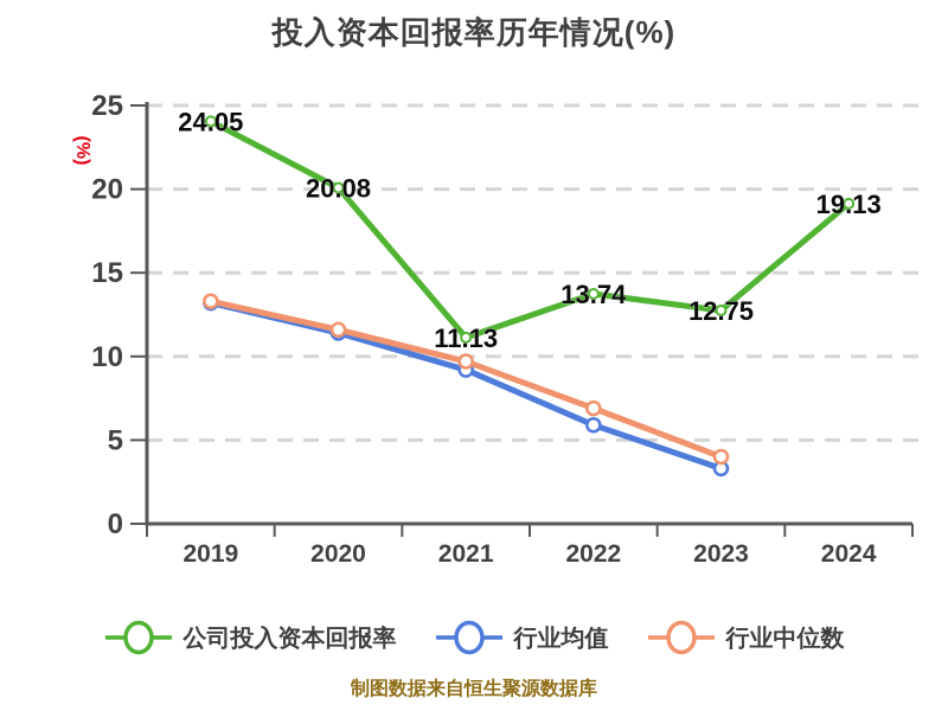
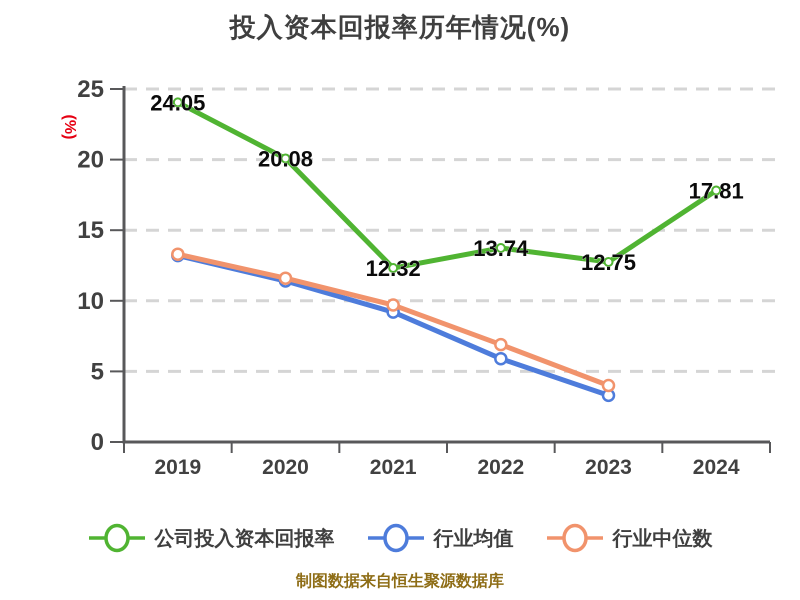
公司投入资本回报率/2021: 11.13 -> 12.32
公司投入资本回报率/2024: 19.13 -> 17.81
